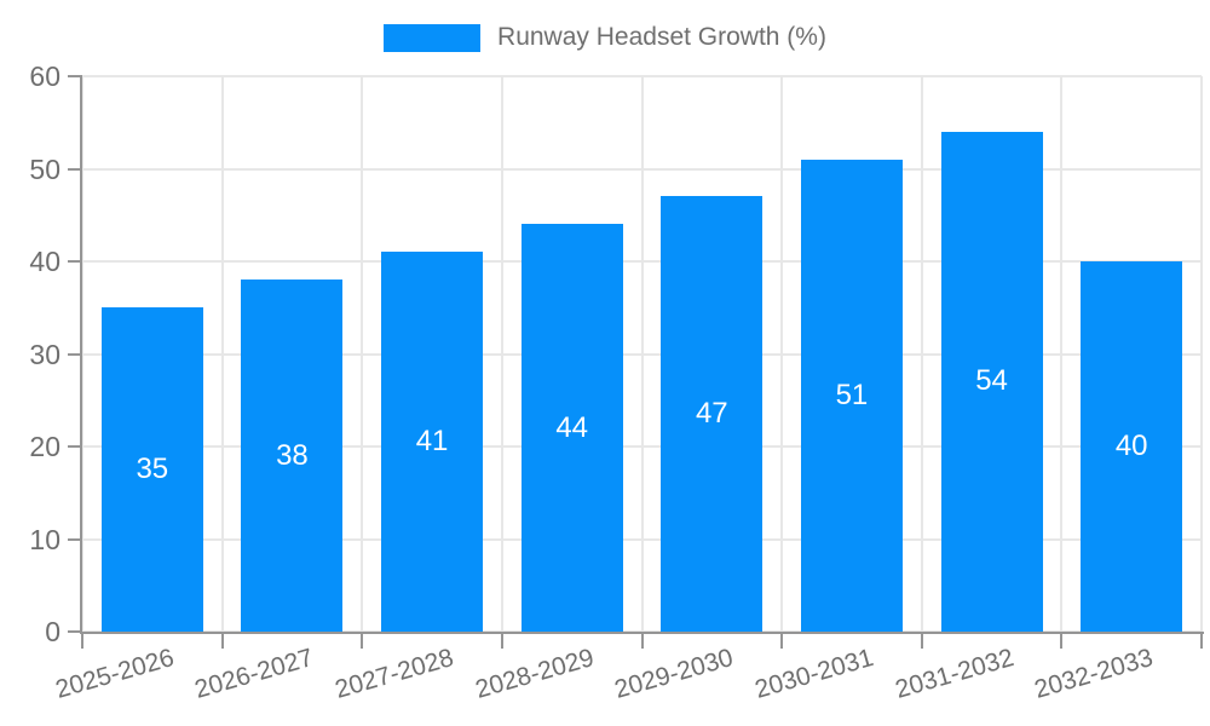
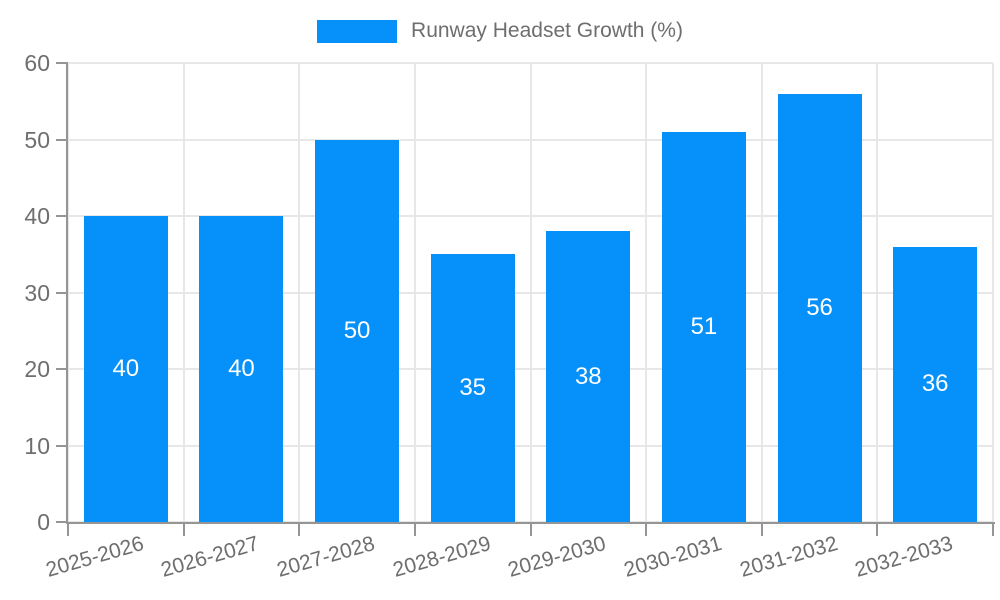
2025-2026: 35 -> 40
2026-2027: 38 -> 40
2027-2028: 41 -> 50
2028-2029: 44 -> 35
2029-2030: 47 -> 38
2031-2032: 54 -> 56
2032-2033: 40 -> 36
